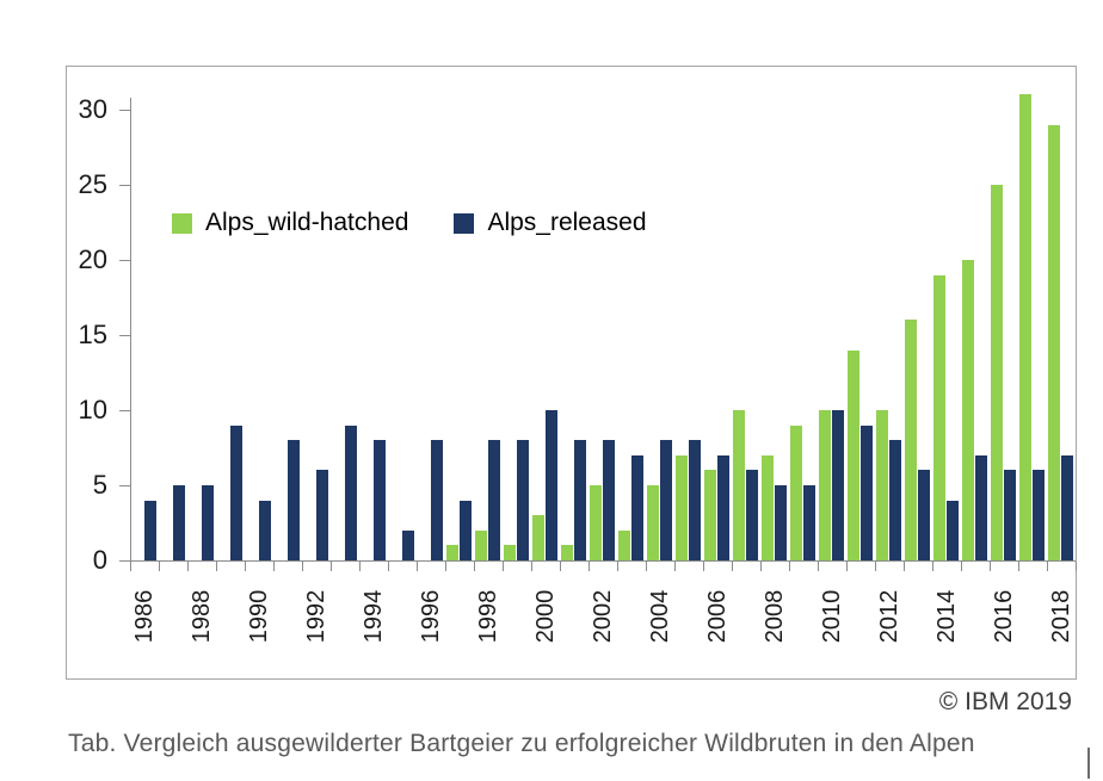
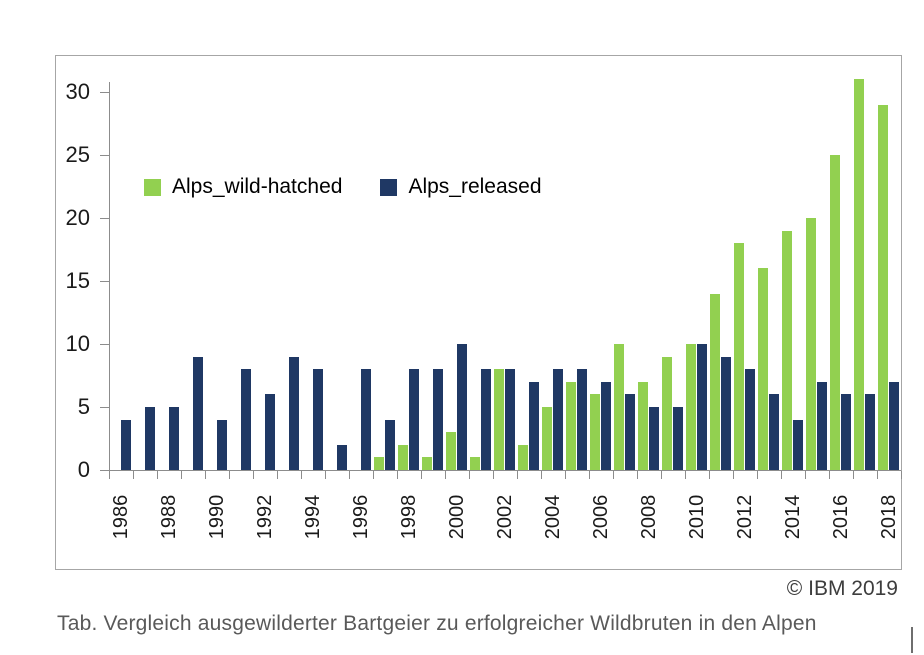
Alps_wild-hatched/2002: 5 -> 8
Alps_wild-hatched/2012: 10 -> 18
